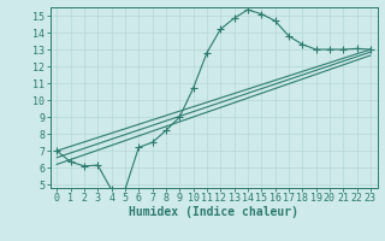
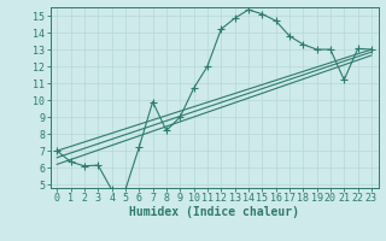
7: 7.5 -> 9.9
11: 12.8 -> 12.0
21: 13.0 -> 11.2
